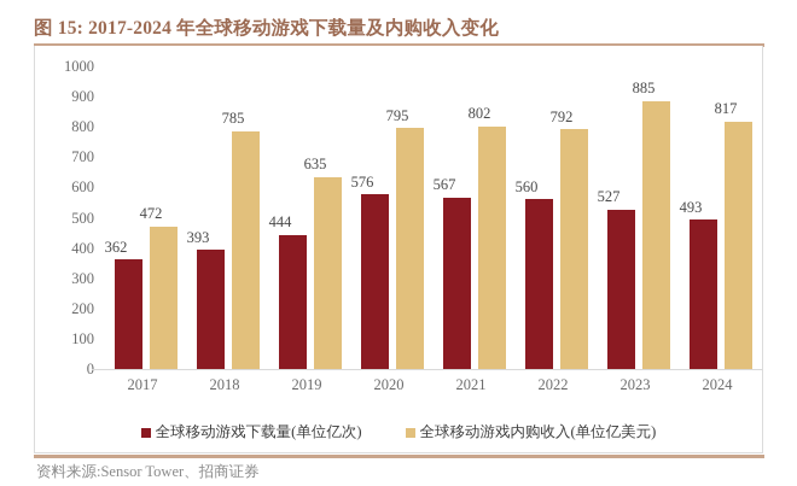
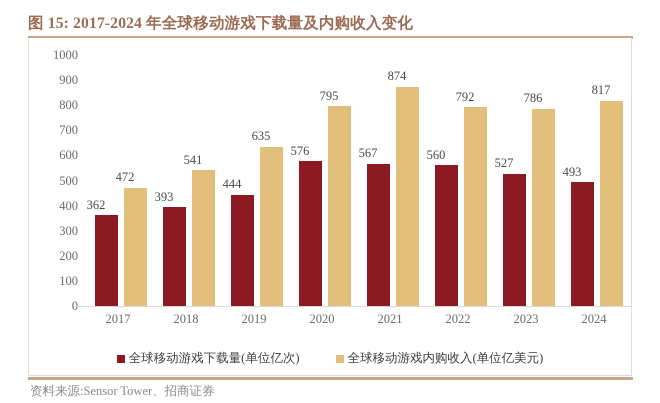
全球移动游戏内购收入(单位亿美元)/2018: 785 -> 541
全球移动游戏内购收入(单位亿美元)/2021: 802 -> 874
全球移动游戏内购收入(单位亿美元)/2023: 885 -> 786
